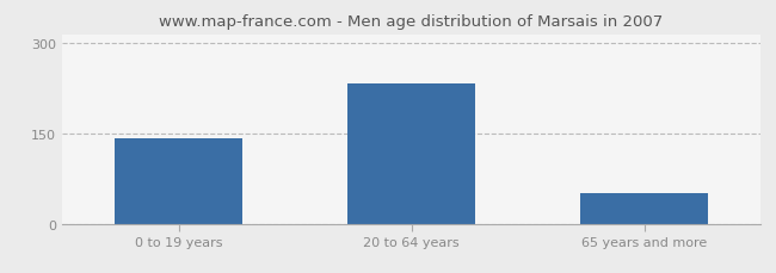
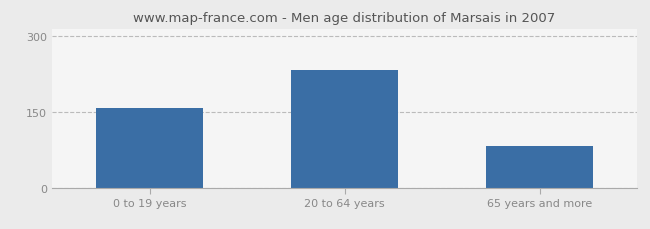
0 to 19 years: 143 -> 158
65 years and more: 50 -> 82
